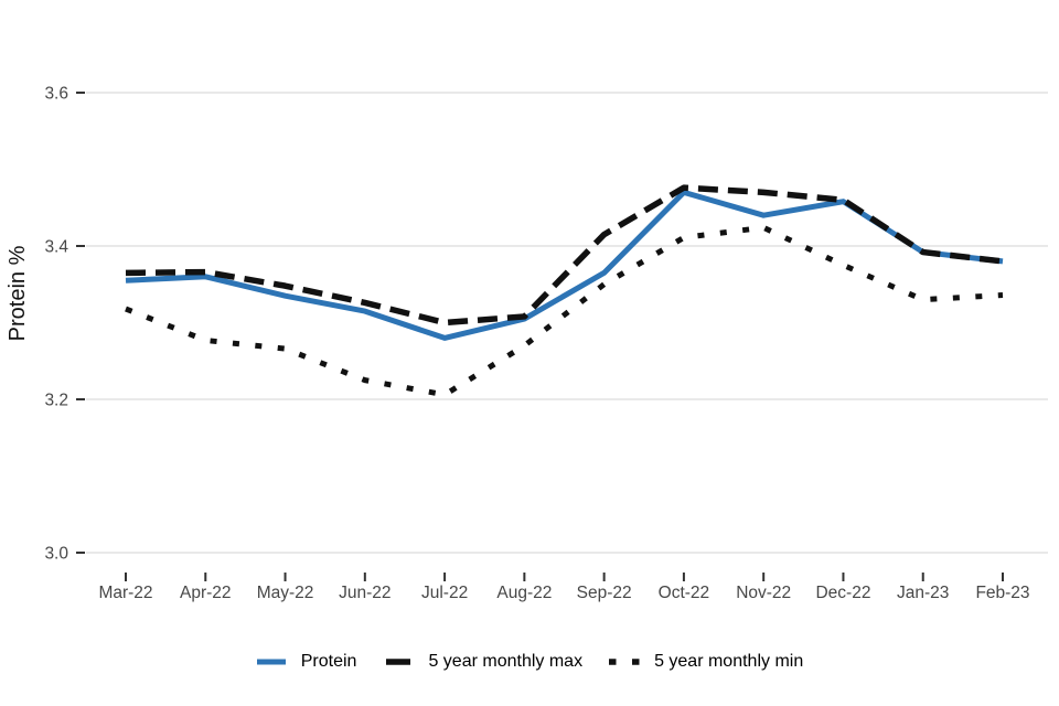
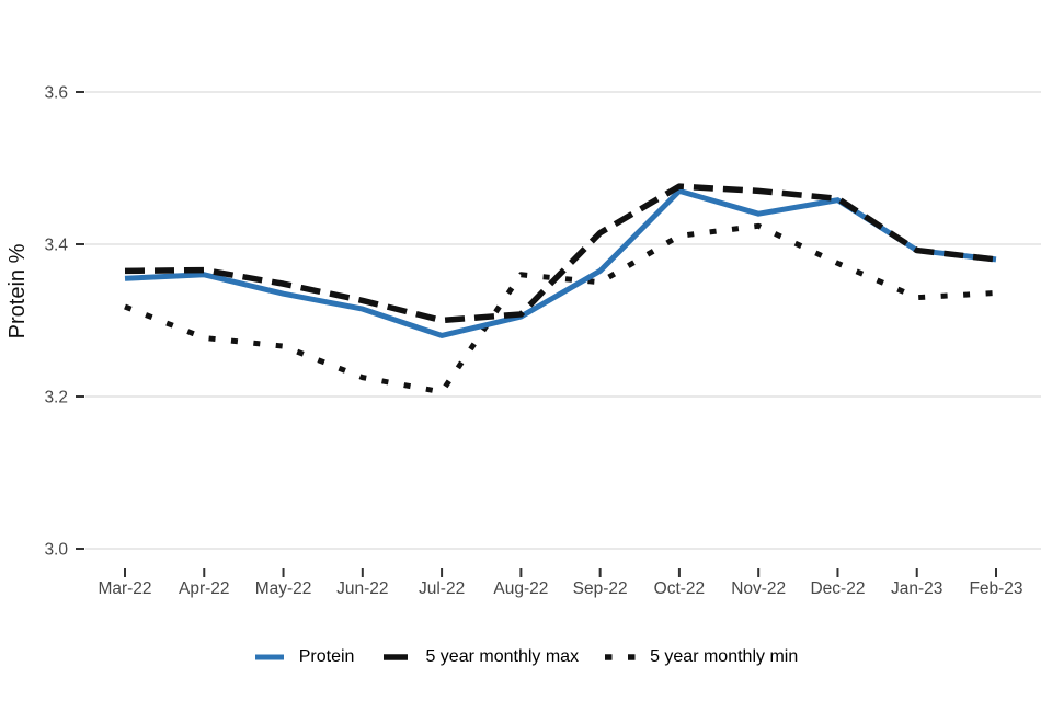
5 year monthly min/Aug-22: 3.27 -> 3.36
